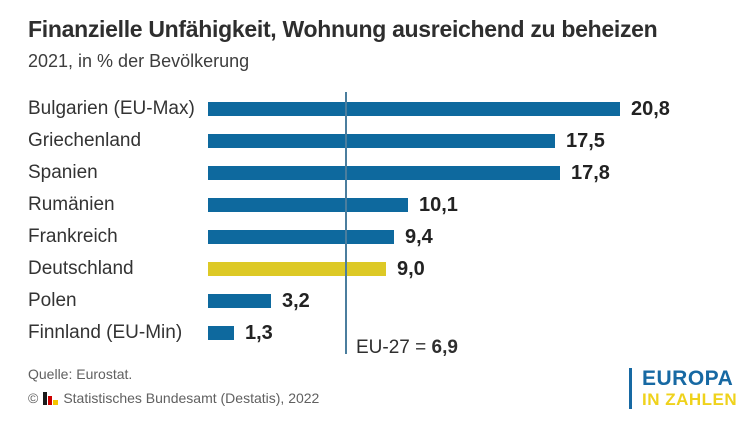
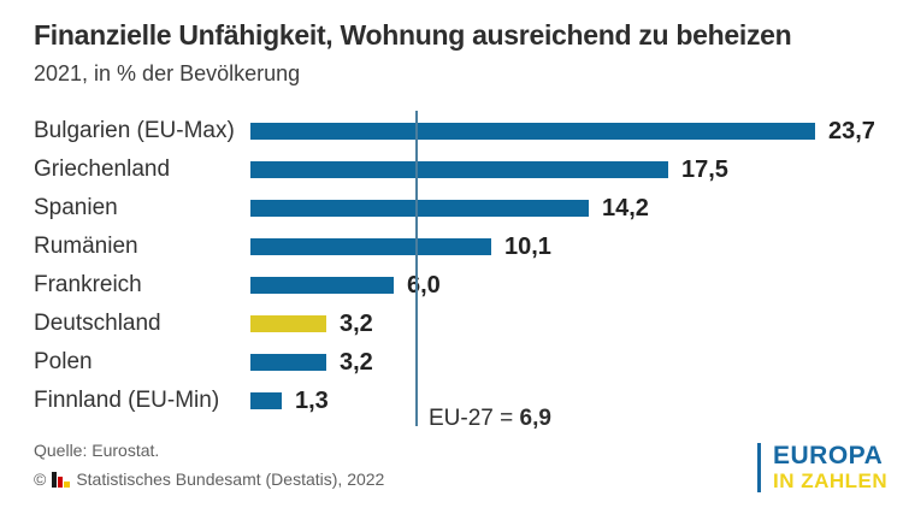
Bulgarien (EU-Max): 20,8 -> 23,7
Spanien: 17,8 -> 14,2
Frankreich: 9,4 -> 6,0
Deutschland: 9,0 -> 3,2
